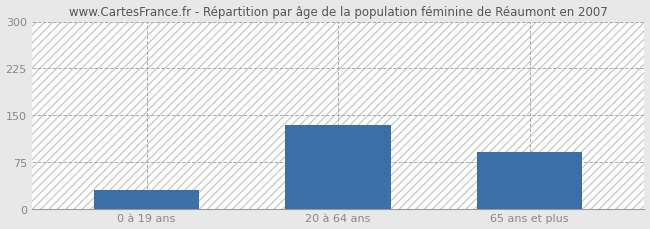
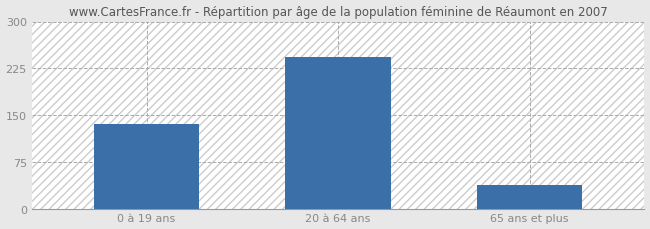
0 à 19 ans: 30 -> 135
20 à 64 ans: 134 -> 243
65 ans et plus: 90 -> 38
